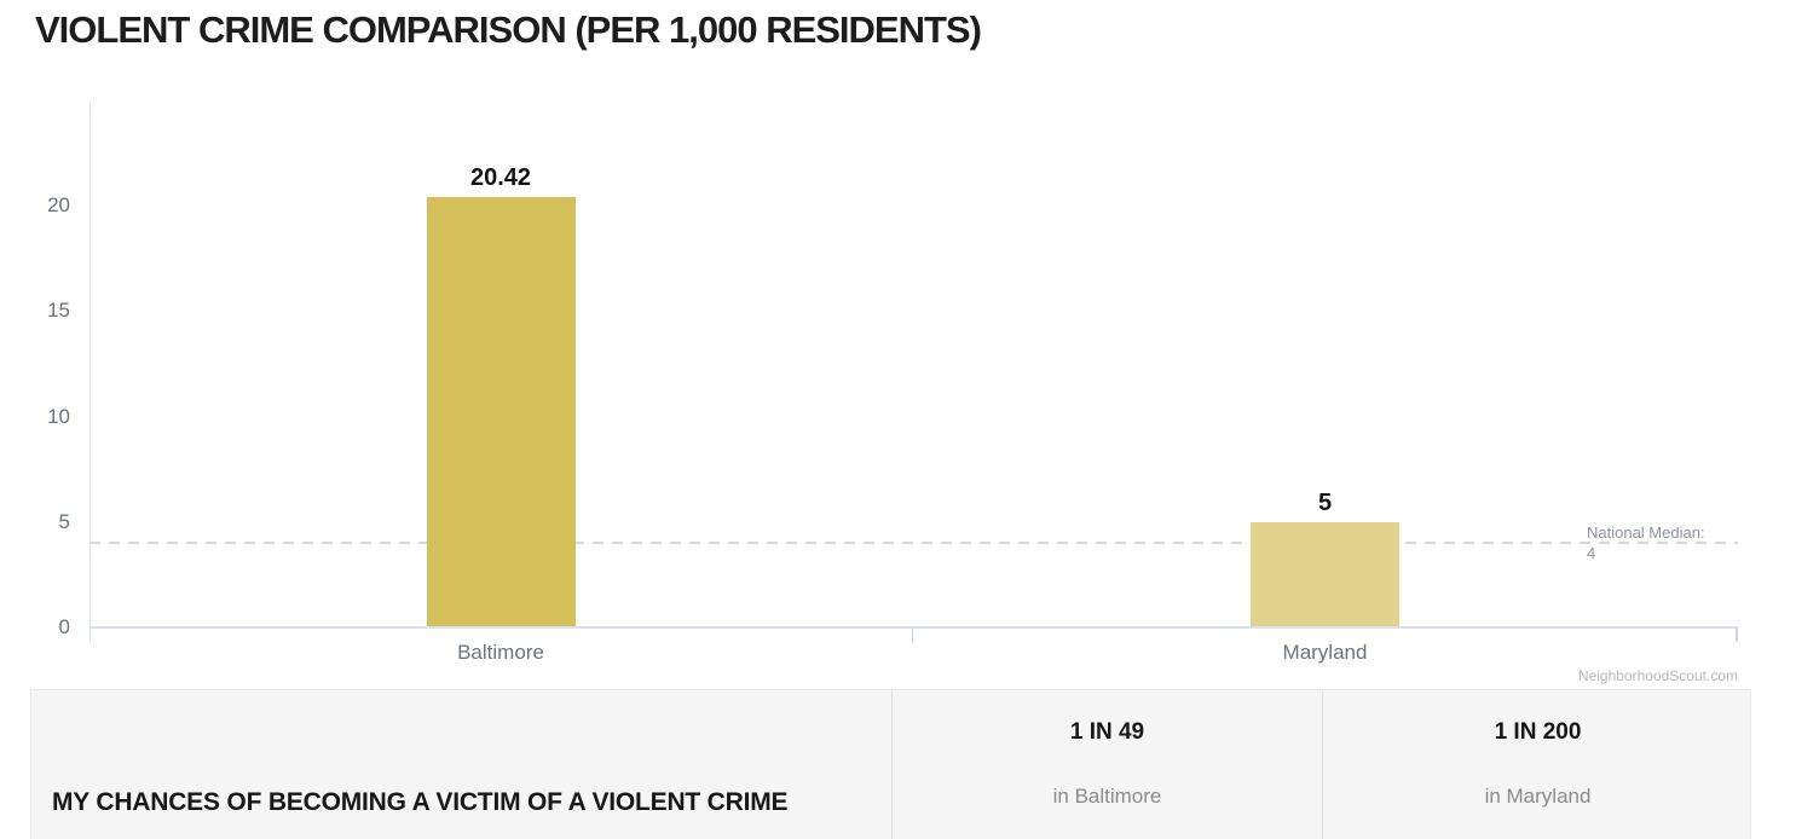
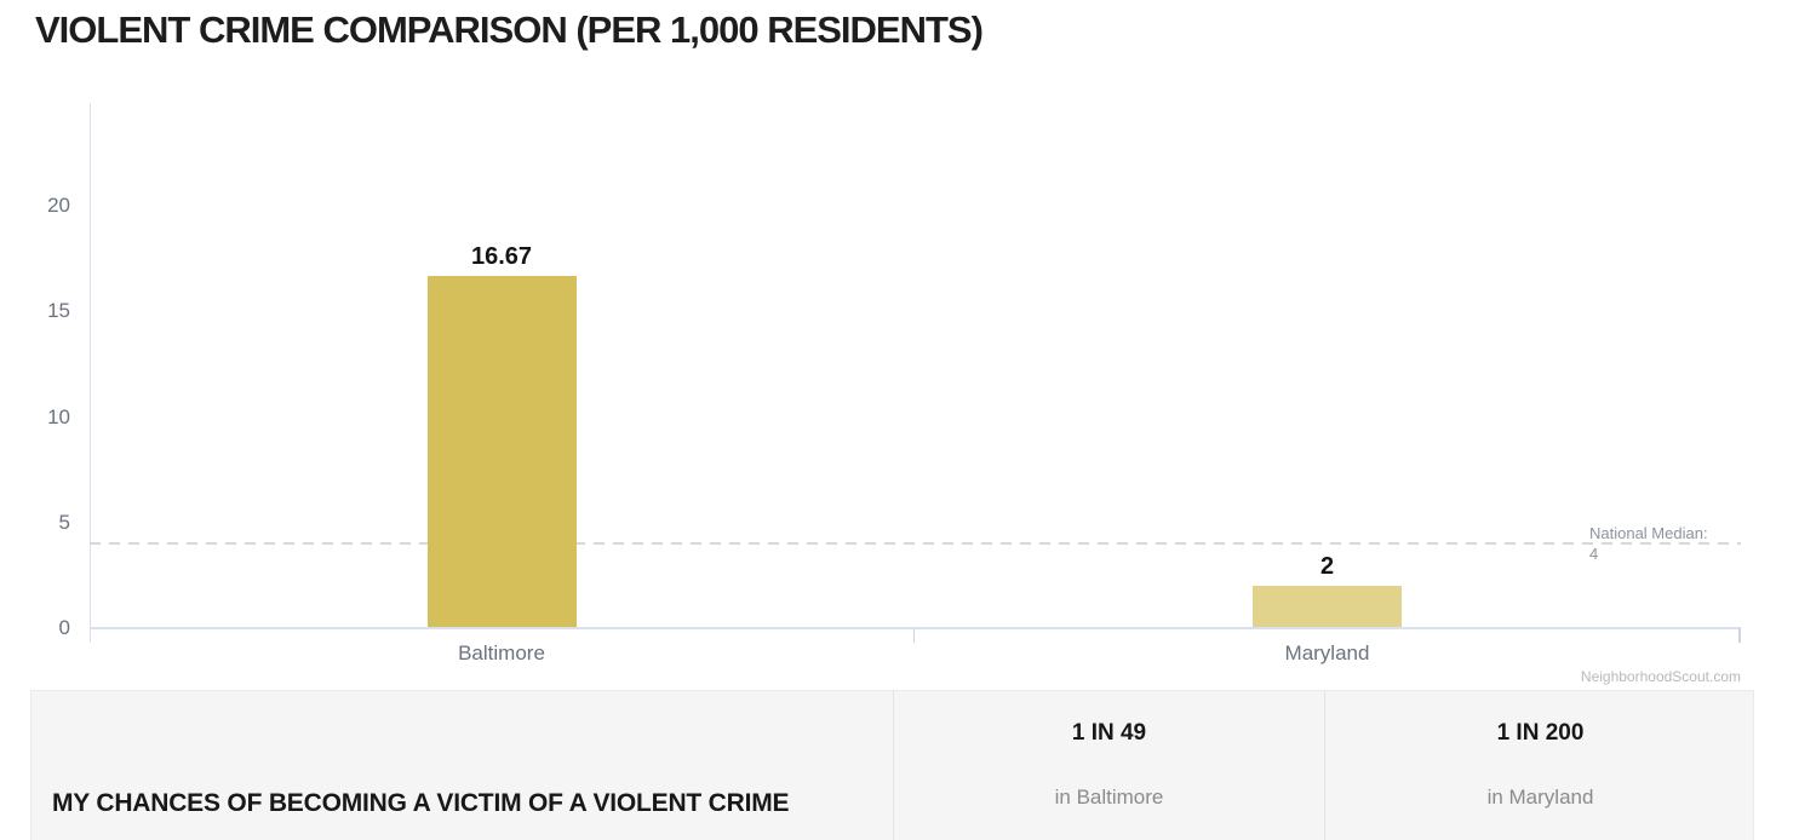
Baltimore: 20.42 -> 16.67
Maryland: 5 -> 2
